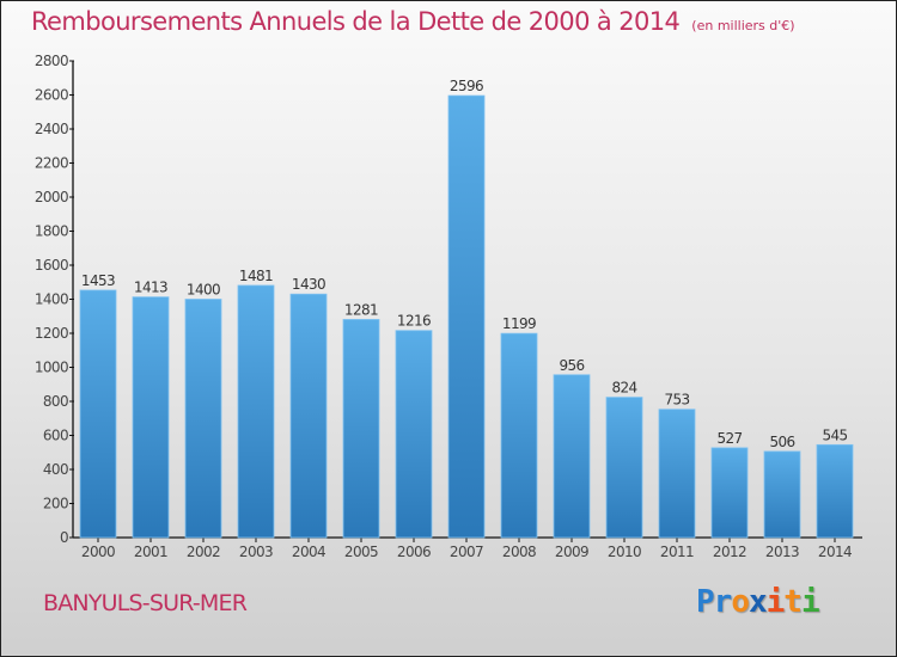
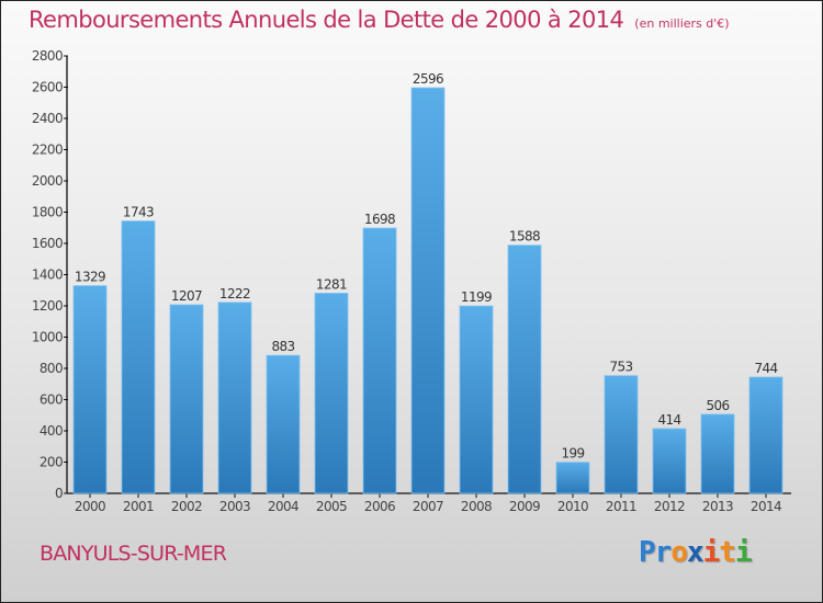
2000: 1453 -> 1329
2001: 1413 -> 1743
2002: 1400 -> 1207
2003: 1481 -> 1222
2004: 1430 -> 883
2006: 1216 -> 1698
2009: 956 -> 1588
2010: 824 -> 199
2012: 527 -> 414
2014: 545 -> 744
